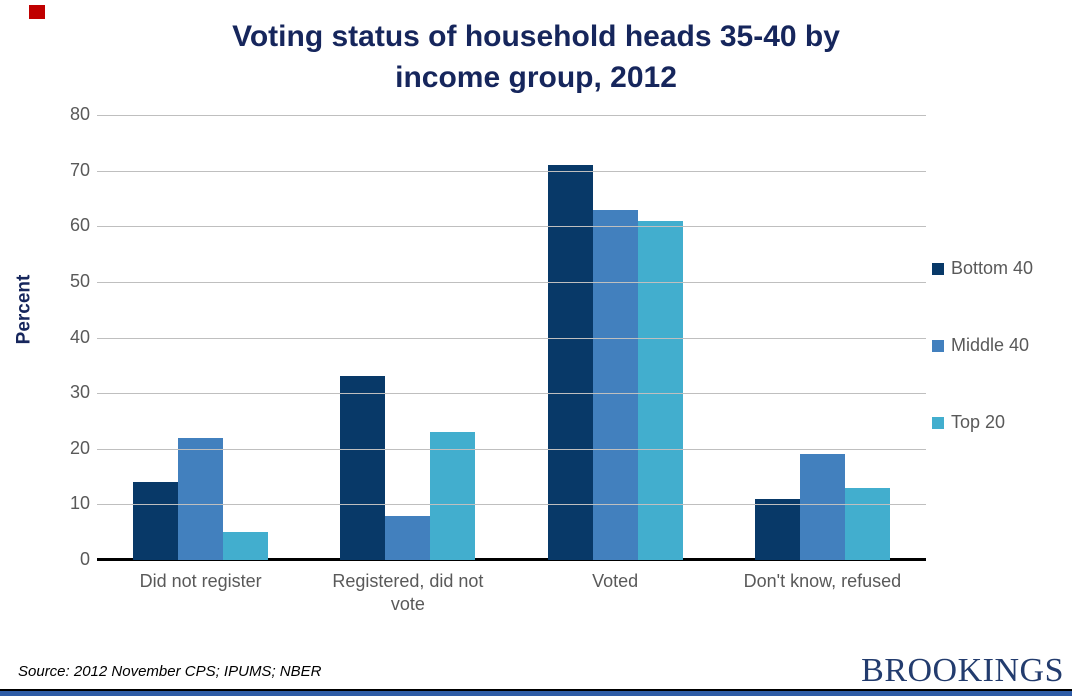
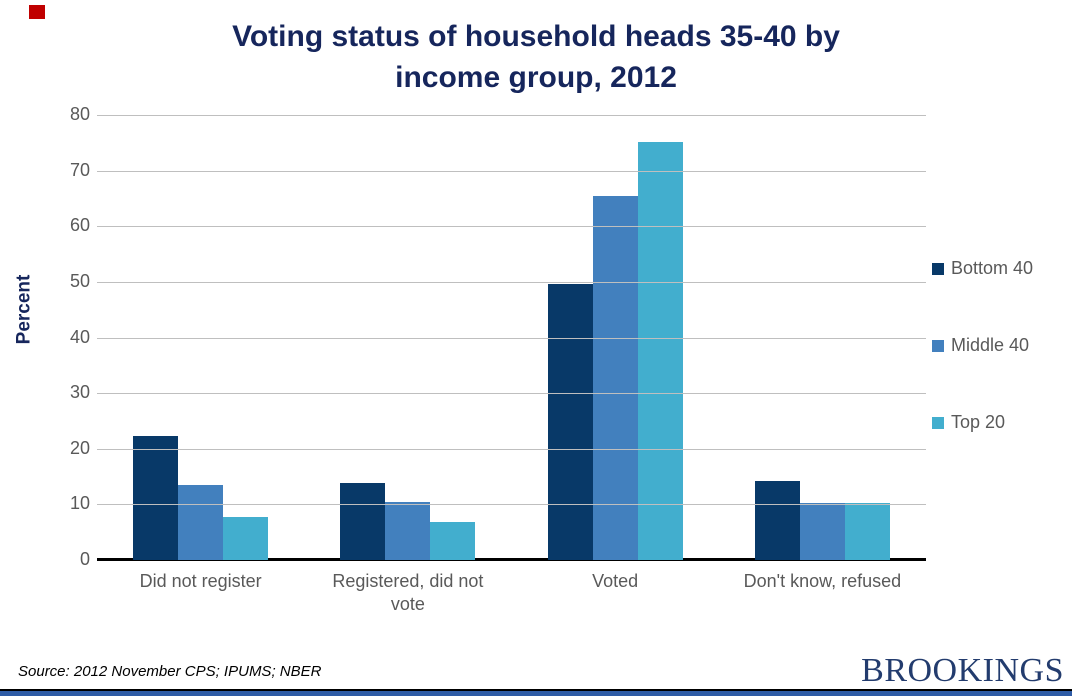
Bottom 40/Did not register: 14 -> 22
Middle 40/Did not register: 22 -> 14
Top 20/Did not register: 5 -> 8
Bottom 40/Registered, did not vote: 33 -> 14
Middle 40/Registered, did not vote: 8 -> 10
Top 20/Registered, did not vote: 23 -> 7
Bottom 40/Voted: 71 -> 50
Middle 40/Voted: 63 -> 66
Top 20/Voted: 61 -> 75
Bottom 40/Don't know, refused: 11 -> 14
Middle 40/Don't know, refused: 19 -> 10
Top 20/Don't know, refused: 13 -> 10
